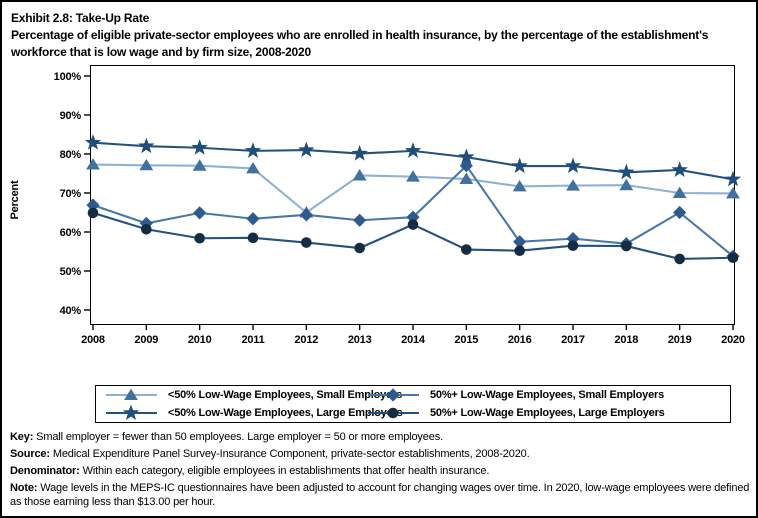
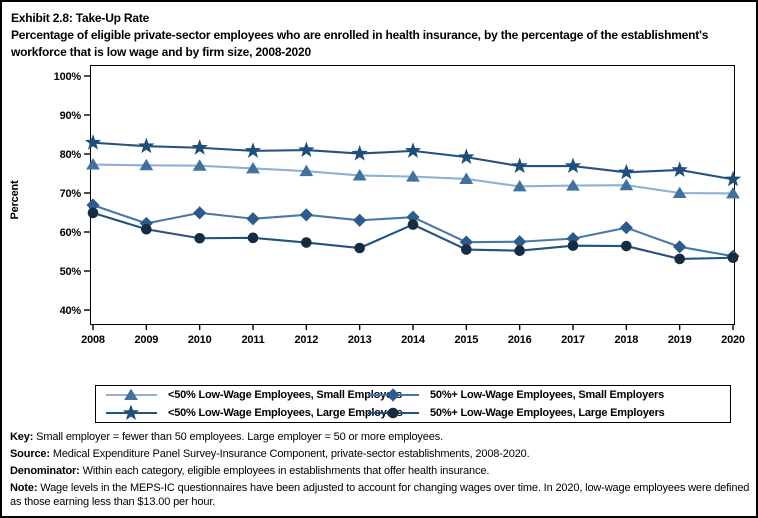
<50% Low-Wage Employees, Small Employers/2012: 65% -> 76%
50%+ Low-Wage Employees, Small Employers/2015: 77% -> 57%
50%+ Low-Wage Employees, Small Employers/2018: 57% -> 61%
50%+ Low-Wage Employees, Small Employers/2019: 65% -> 56%
